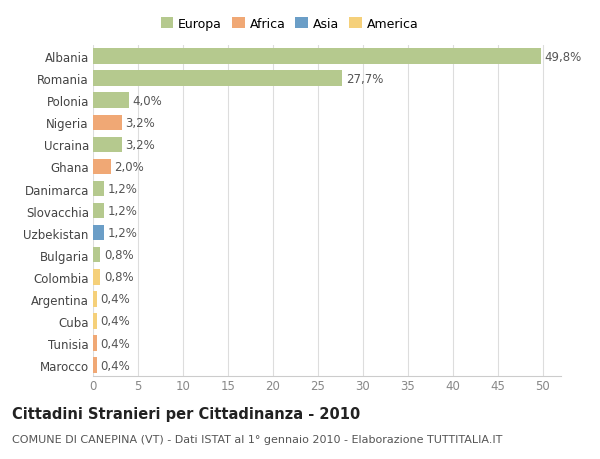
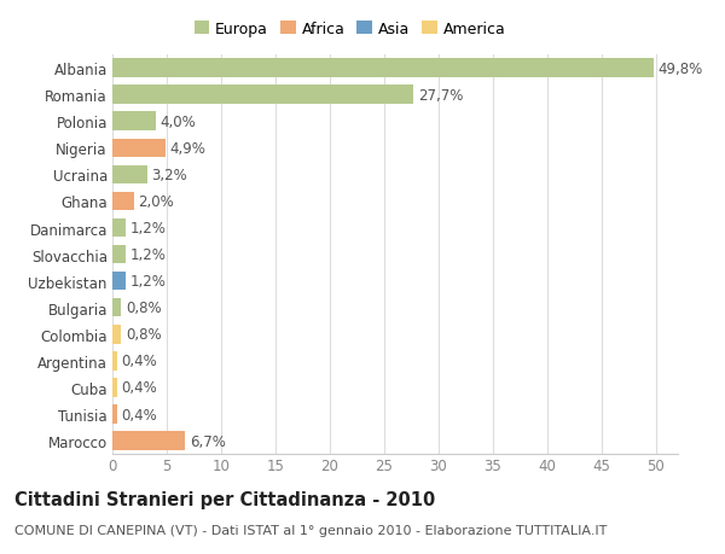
Nigeria: 3,2% -> 4,9%
Marocco: 0,4% -> 6,7%
